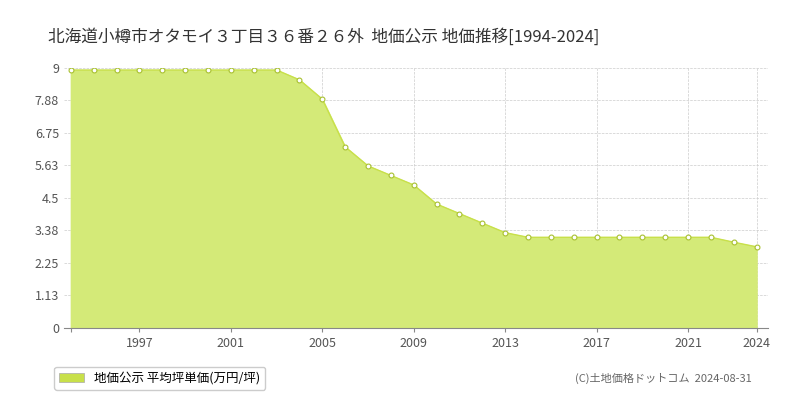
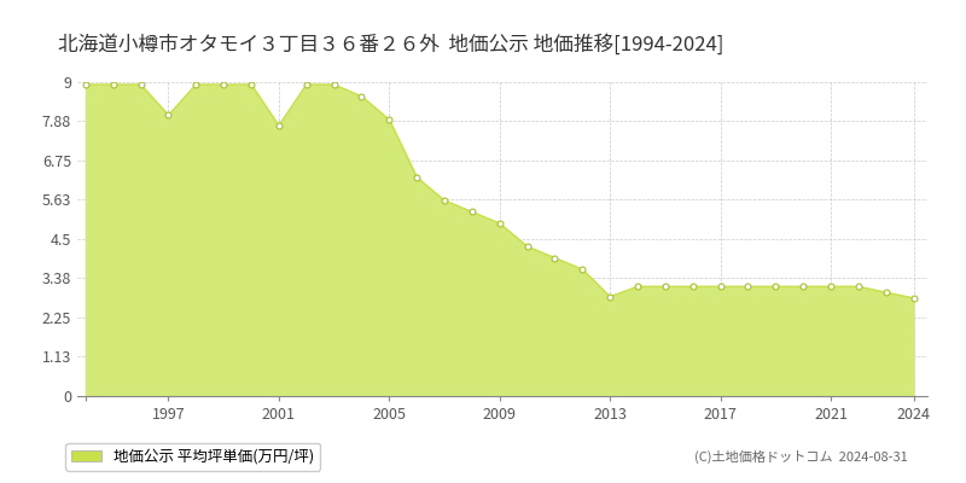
1997: 8.93 -> 8.05
2001: 8.93 -> 7.75
2013: 3.30 -> 2.85
